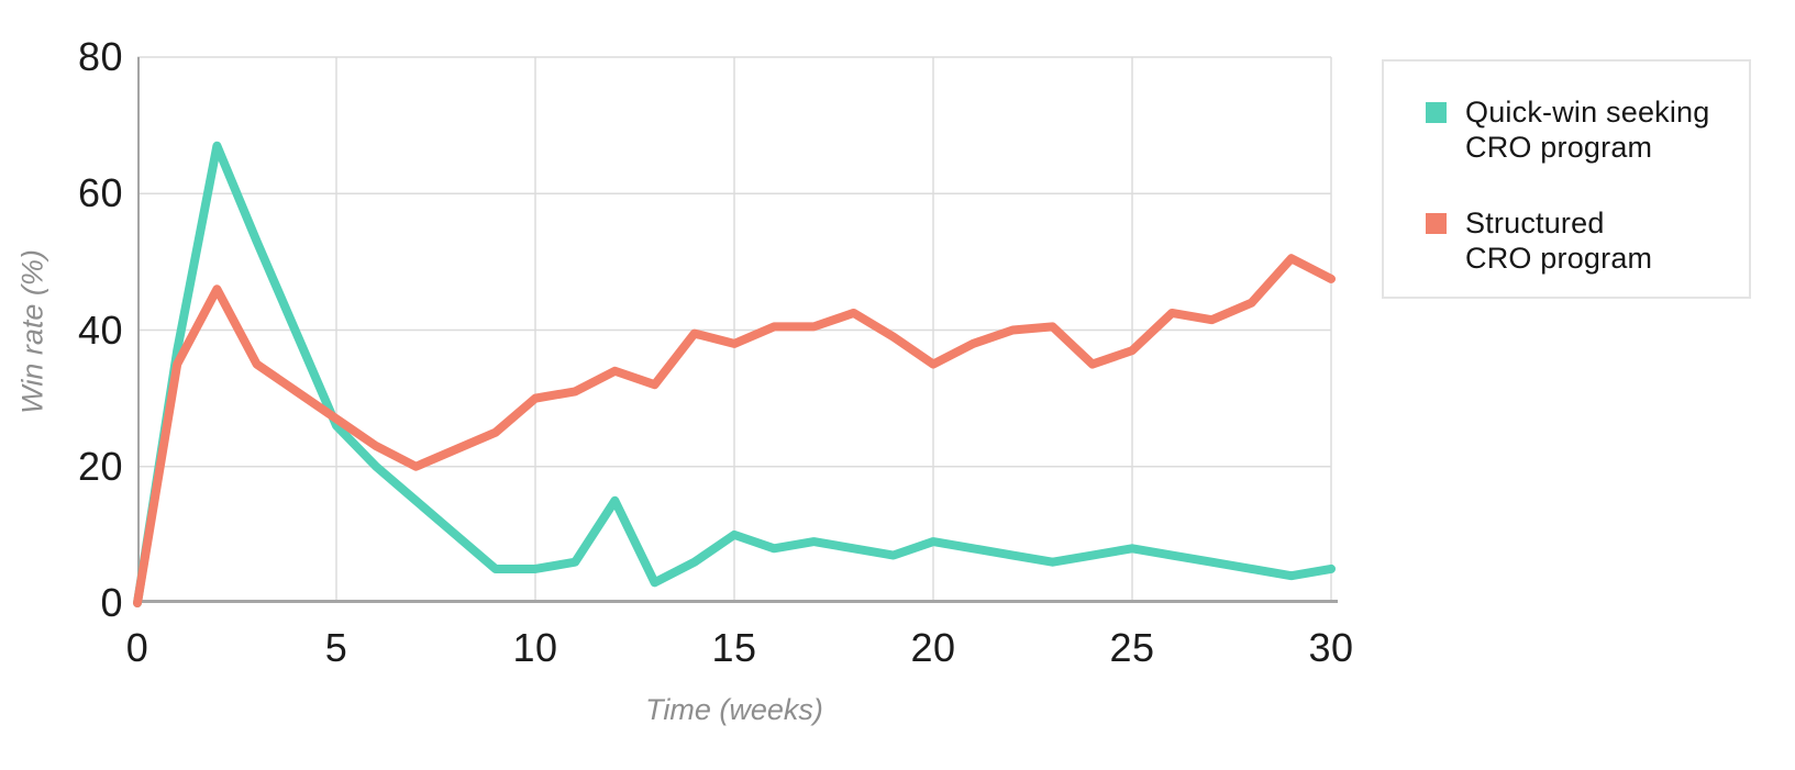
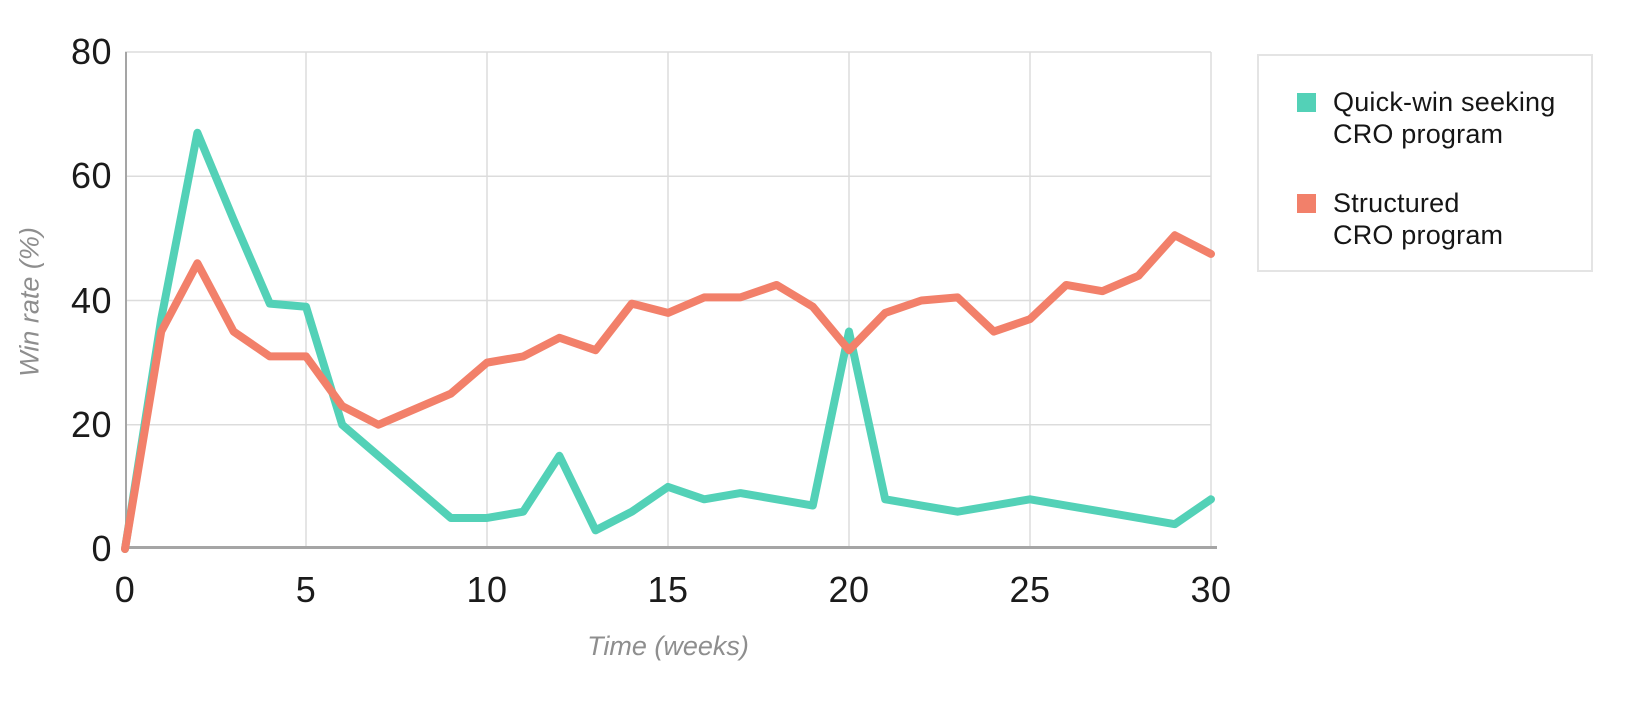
Quick-win seeking CRO program/5: 26 -> 39
Structured CRO program/5: 27 -> 31
Quick-win seeking CRO program/20: 9 -> 35
Structured CRO program/20: 35 -> 32
Quick-win seeking CRO program/30: 5 -> 8
